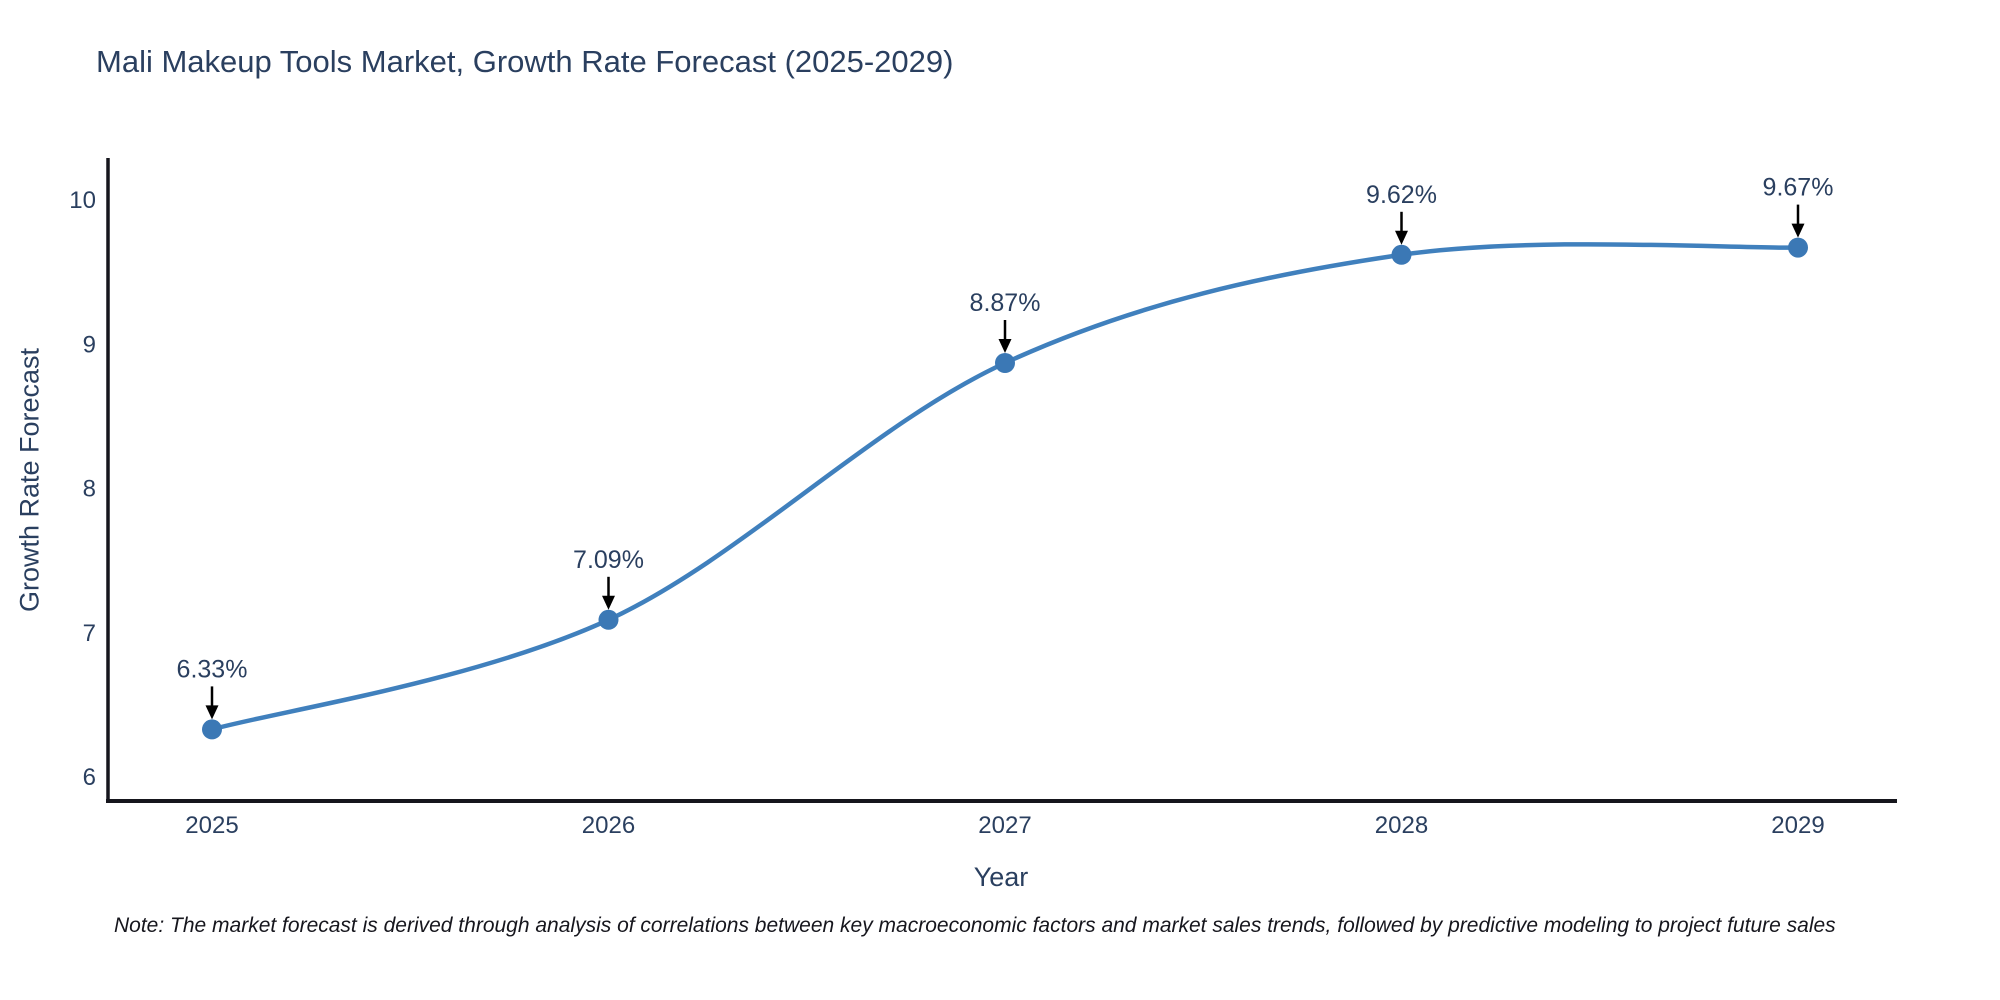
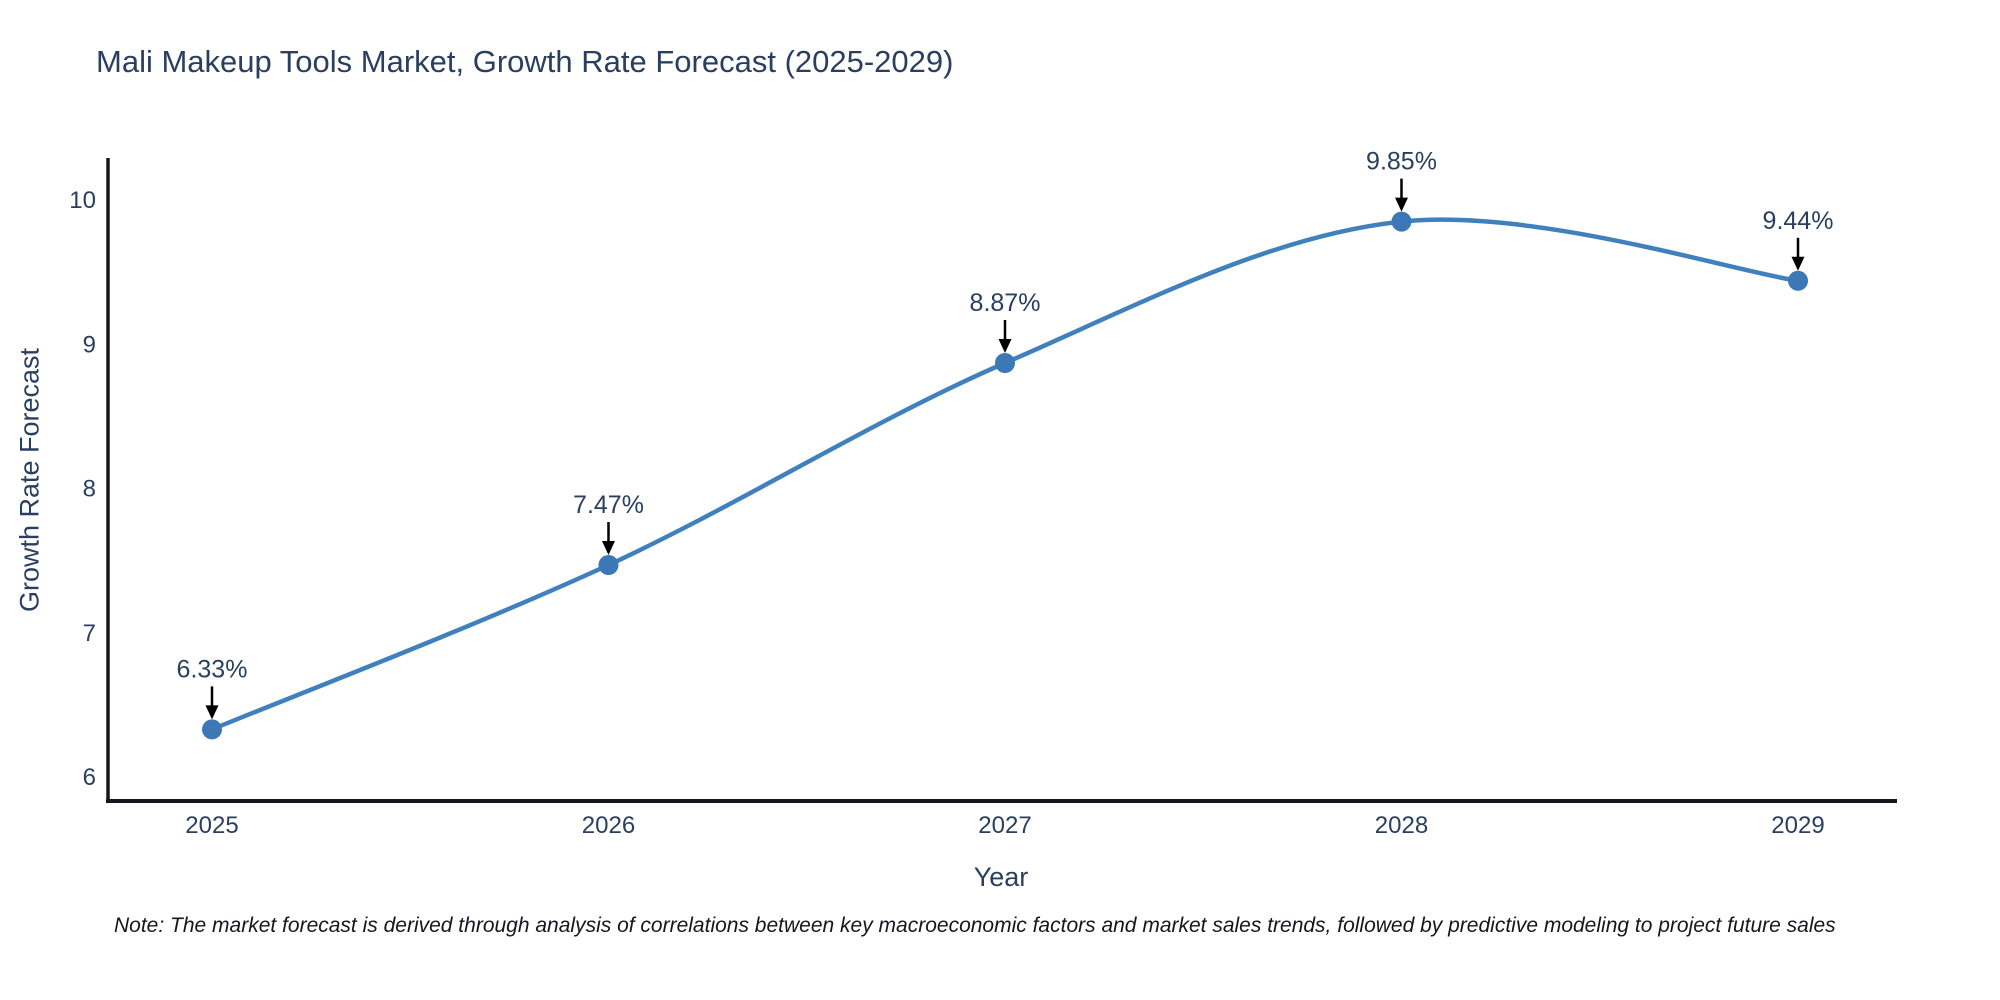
2026: 7.09% -> 7.47%
2028: 9.62% -> 9.85%
2029: 9.67% -> 9.44%
